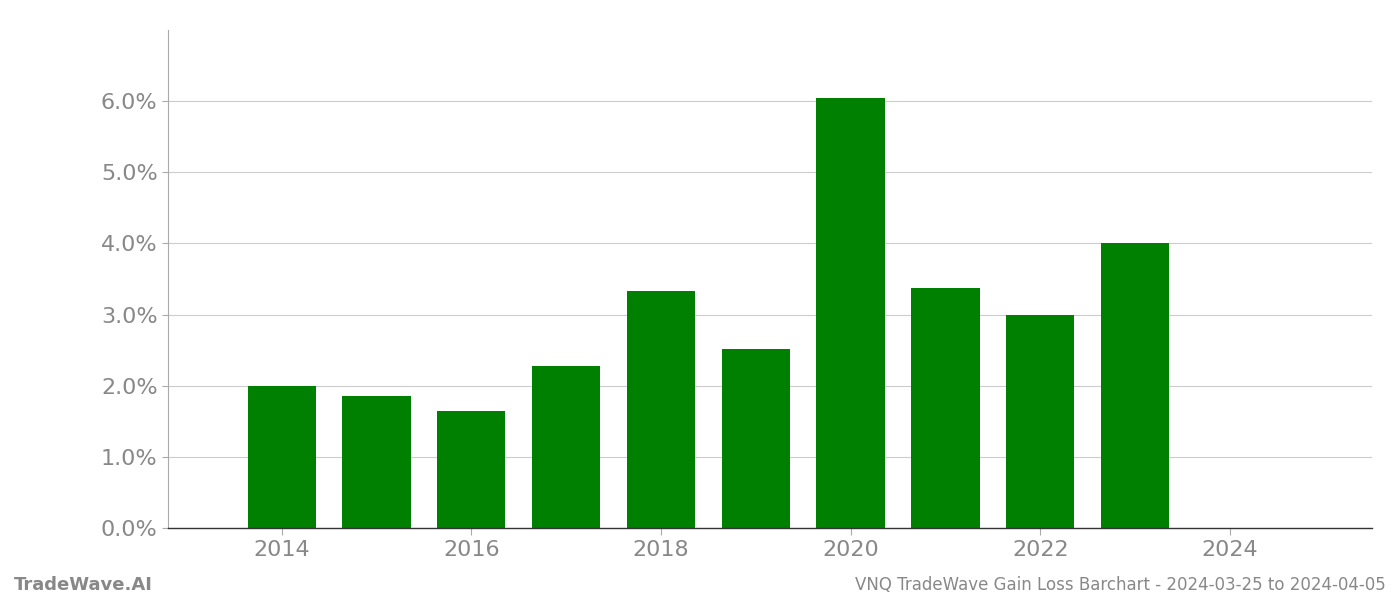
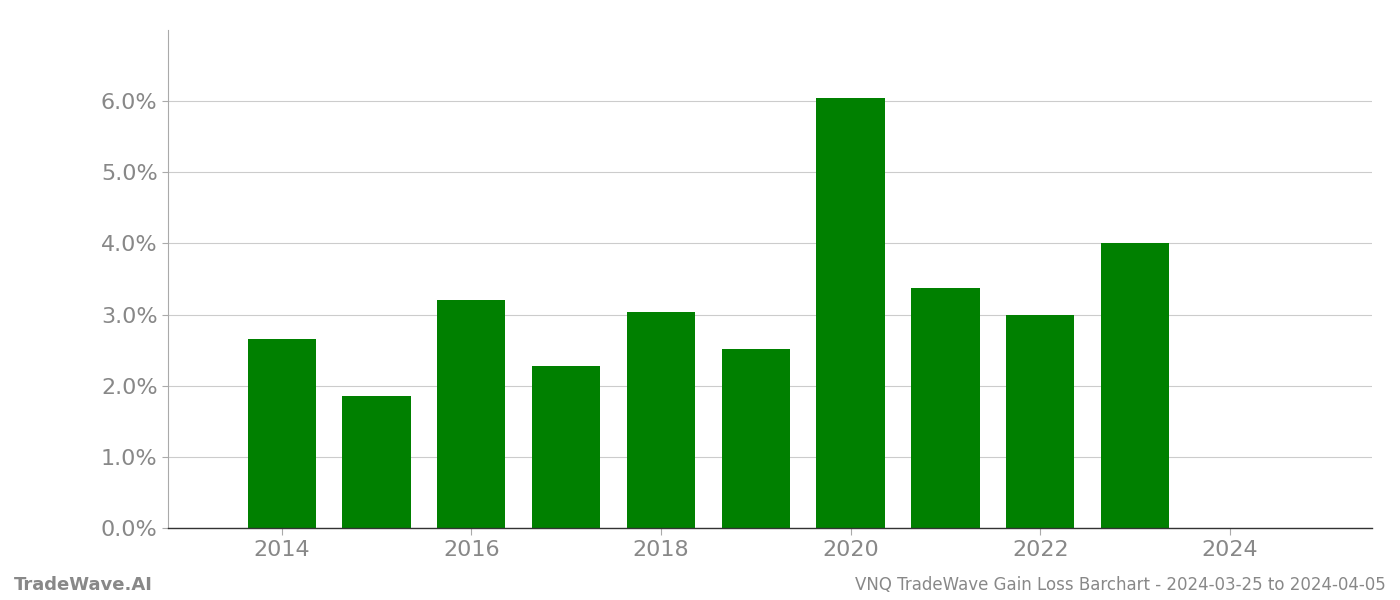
2014: 2.00% -> 2.66%
2016: 1.65% -> 3.20%
2018: 3.33% -> 3.04%
